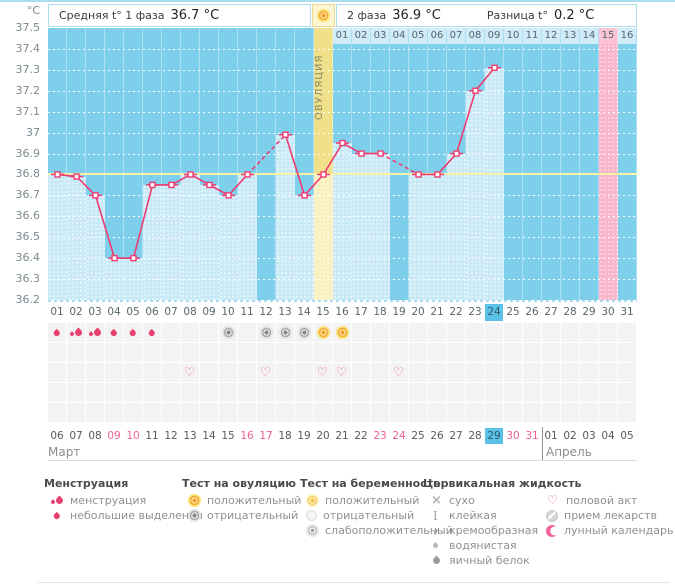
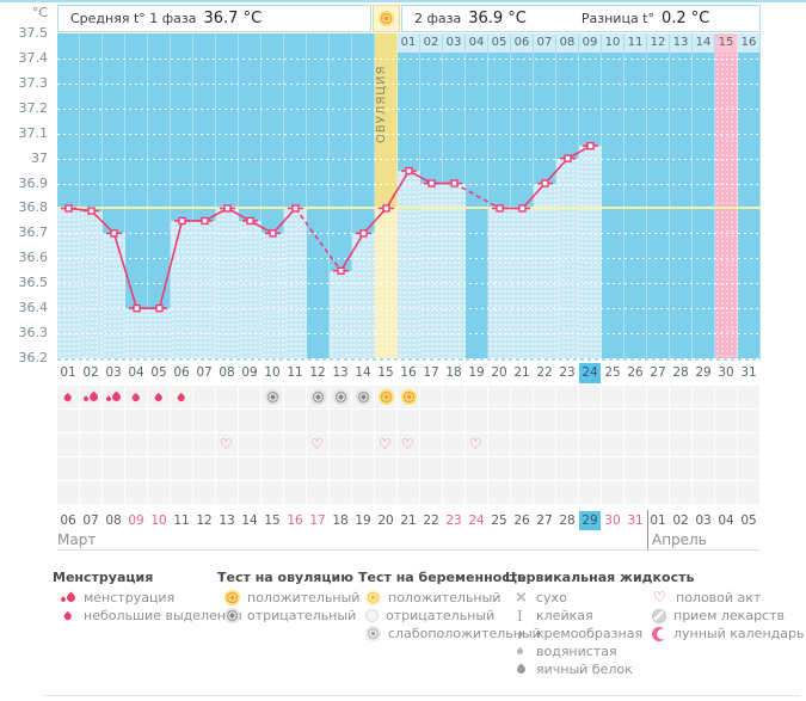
13: 36.99 -> 36.55
23: 37.20 -> 37.00
24: 37.31 -> 37.05
